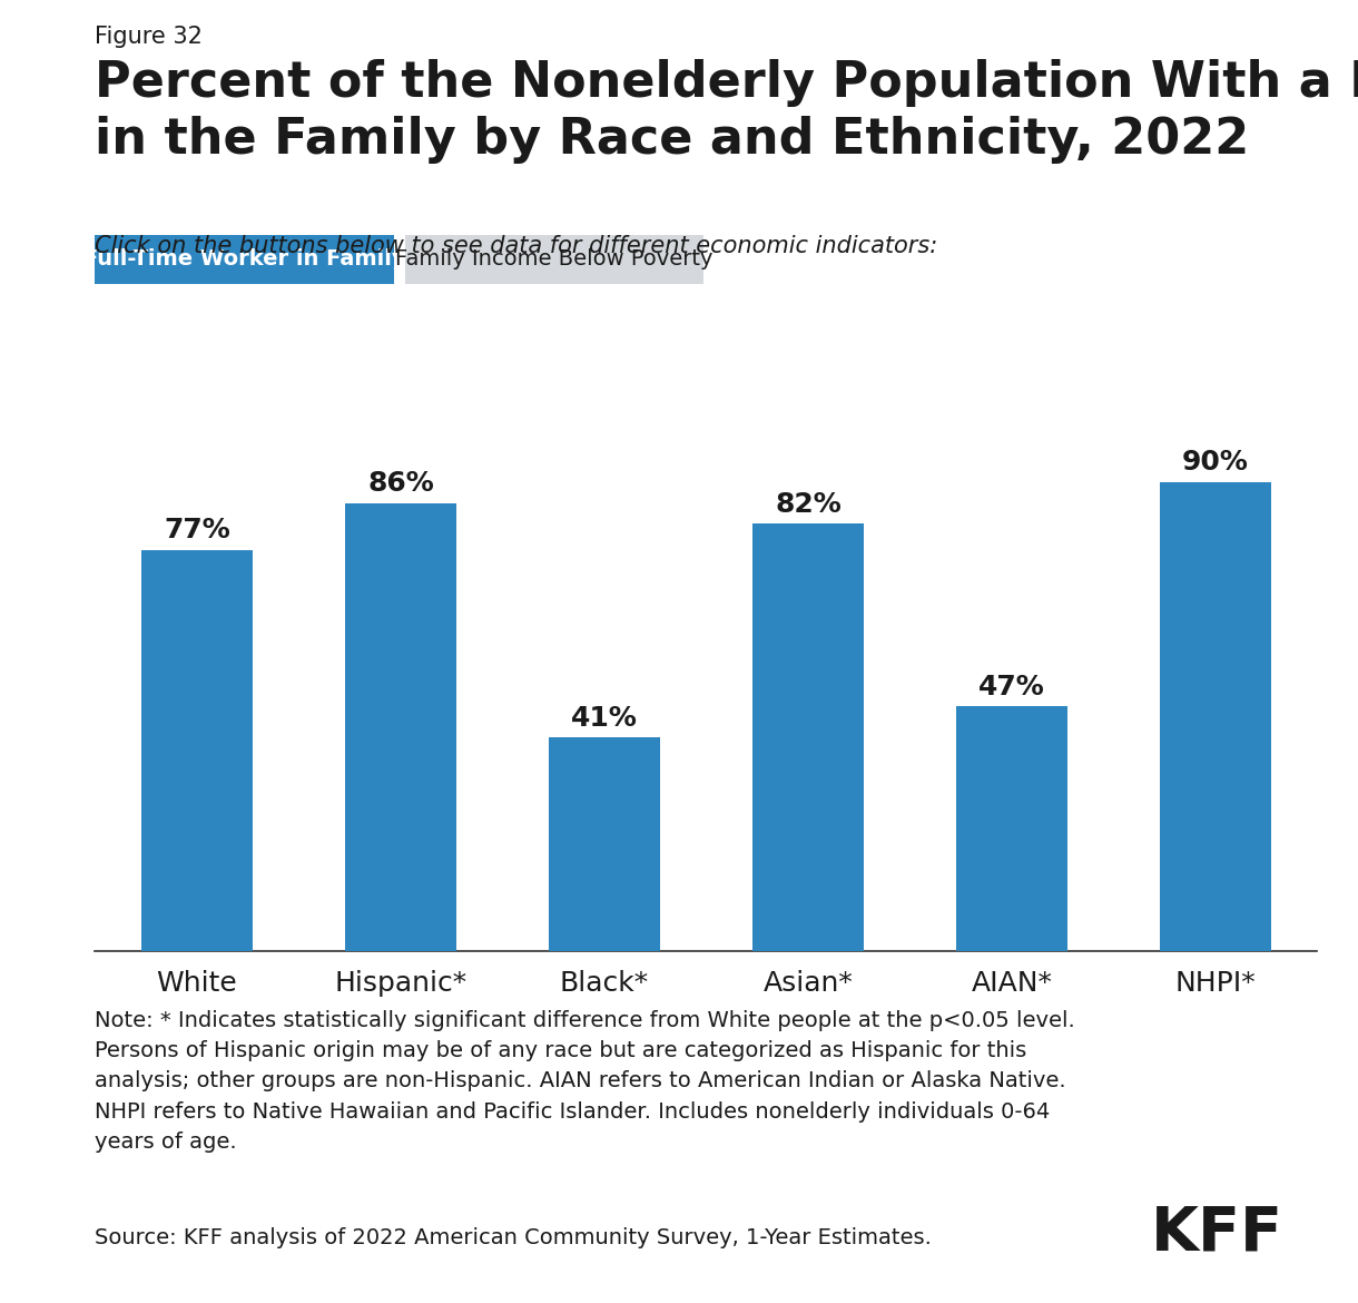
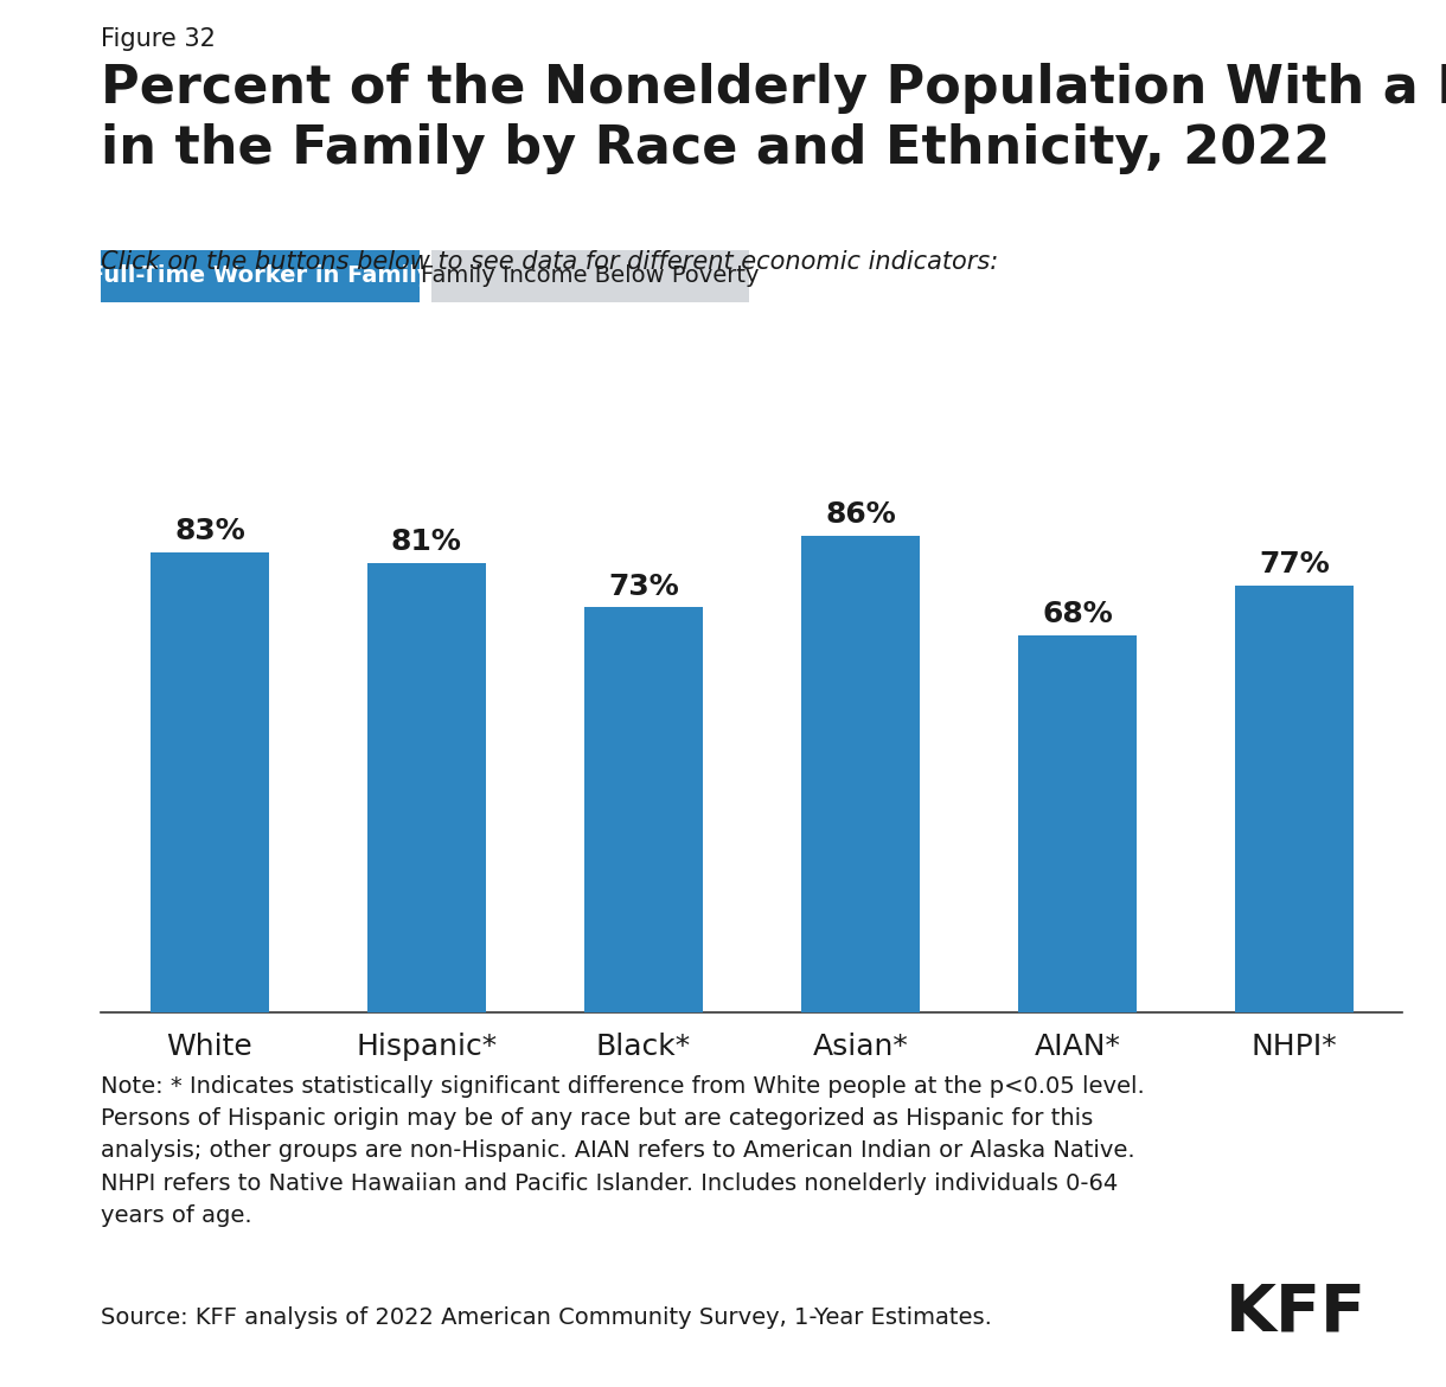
White: 77% -> 83%
Hispanic*: 86% -> 81%
Black*: 41% -> 73%
Asian*: 82% -> 86%
AIAN*: 47% -> 68%
NHPI*: 90% -> 77%
